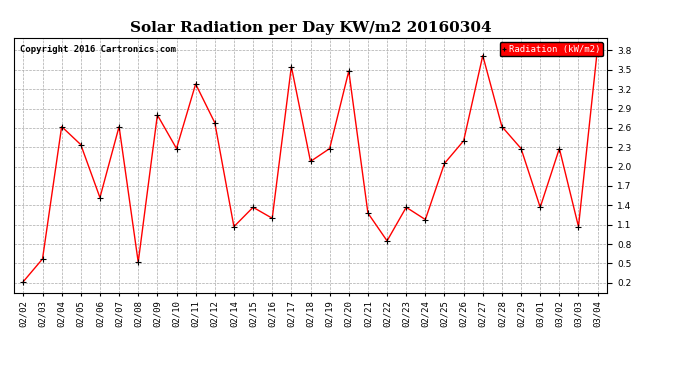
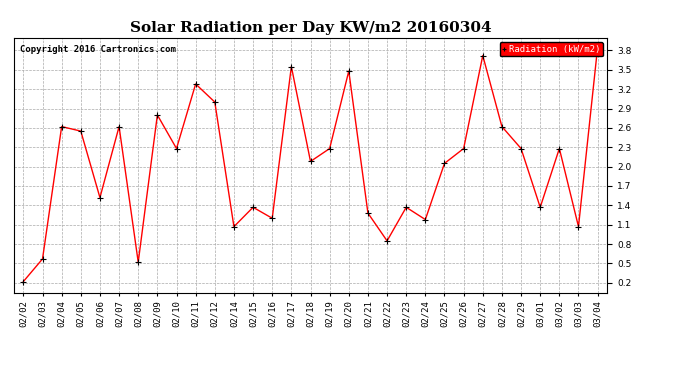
02/05: 2.34 -> 2.55
02/12: 2.68 -> 3.00
02/26: 2.40 -> 2.28
